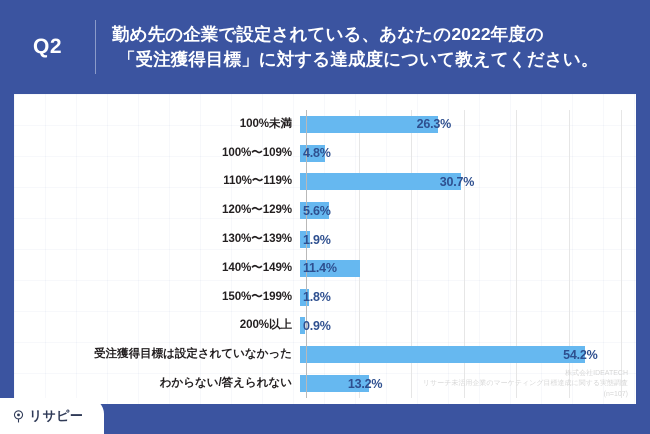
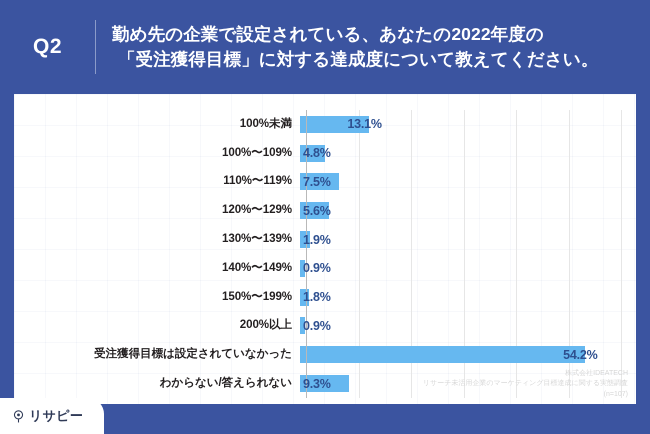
100%未満: 26.3% -> 13.1%
110%〜119%: 30.7% -> 7.5%
140%〜149%: 11.4% -> 0.9%
わからない/答えられない: 13.2% -> 9.3%
